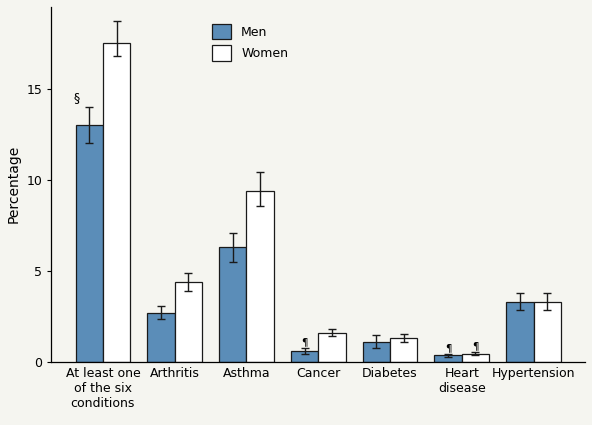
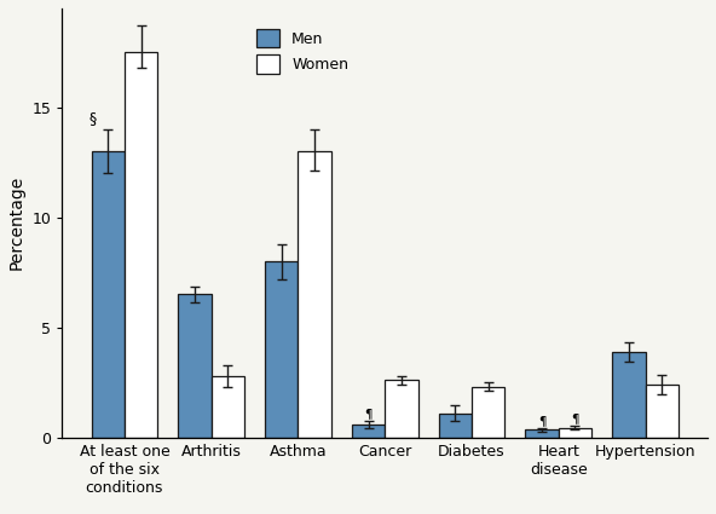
Men/Arthritis: 2.7 -> 6.5
Women/Arthritis: 4.4 -> 2.8
Men/Asthma: 6.3 -> 8.0
Women/Asthma: 9.4 -> 13.0
Women/Cancer: 1.6 -> 2.6
Women/Diabetes: 1.3 -> 2.3
Men/Hypertension: 3.3 -> 3.9
Women/Hypertension: 3.3 -> 2.4
